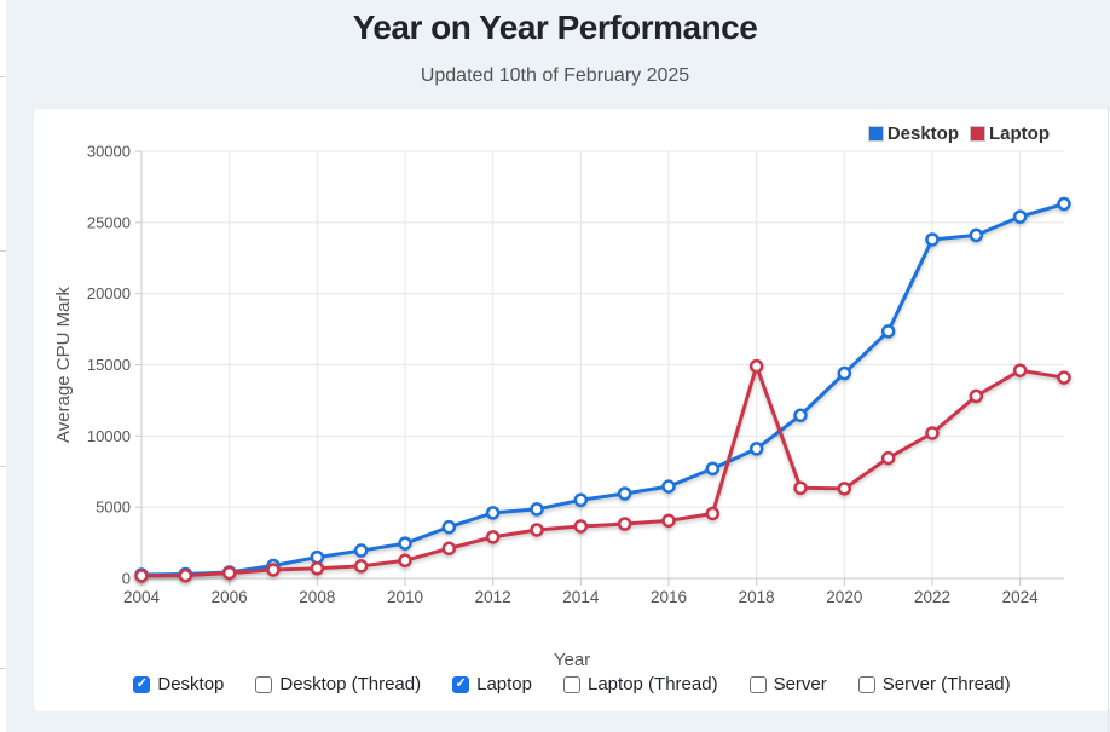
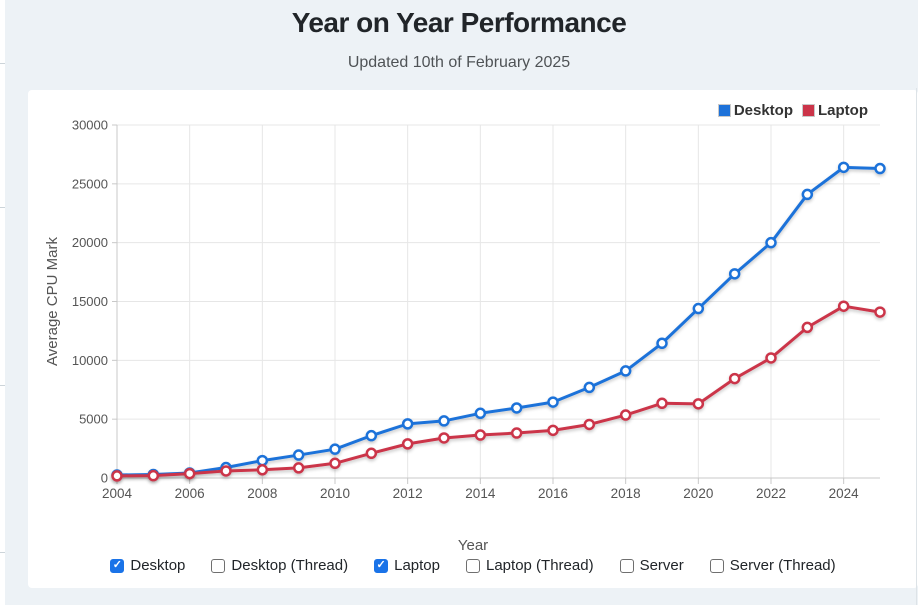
Laptop/2018: 14900 -> 5400
Desktop/2022: 23800 -> 20000
Desktop/2024: 25400 -> 26400
